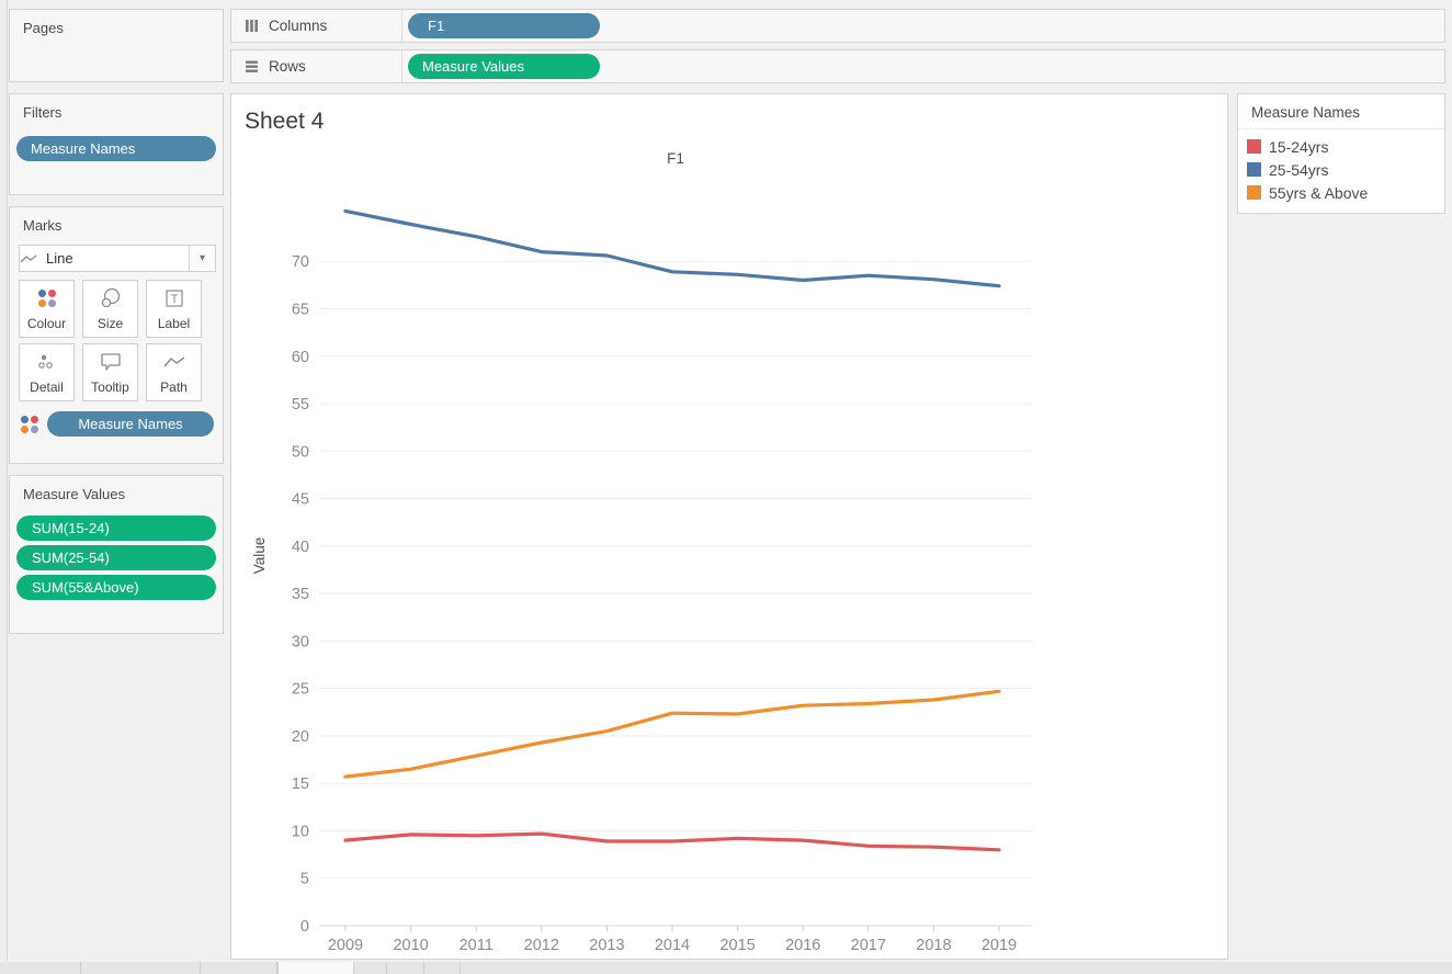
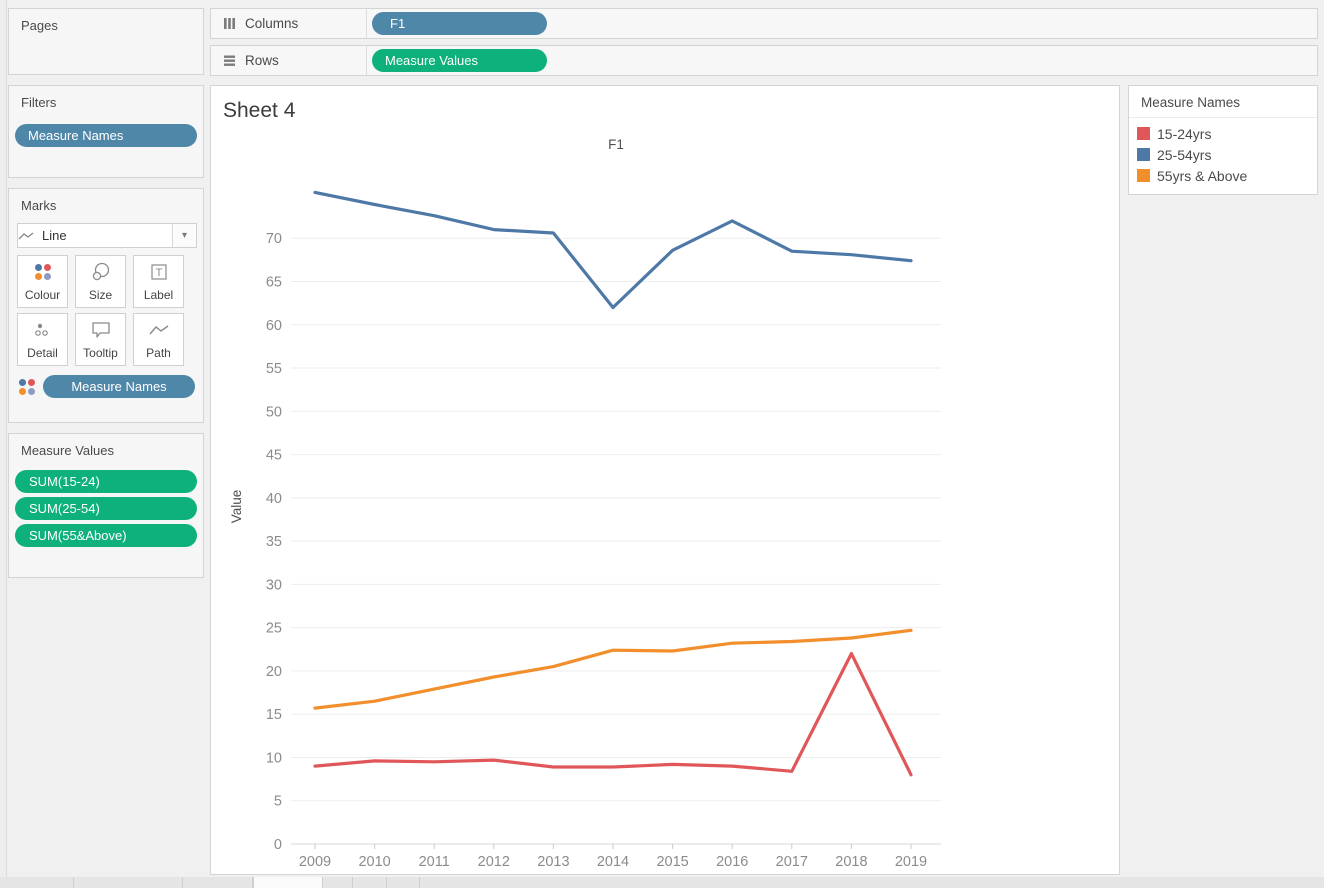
25-54yrs/2014: 69 -> 62
25-54yrs/2016: 68 -> 72
15-24yrs/2018: 8 -> 22
